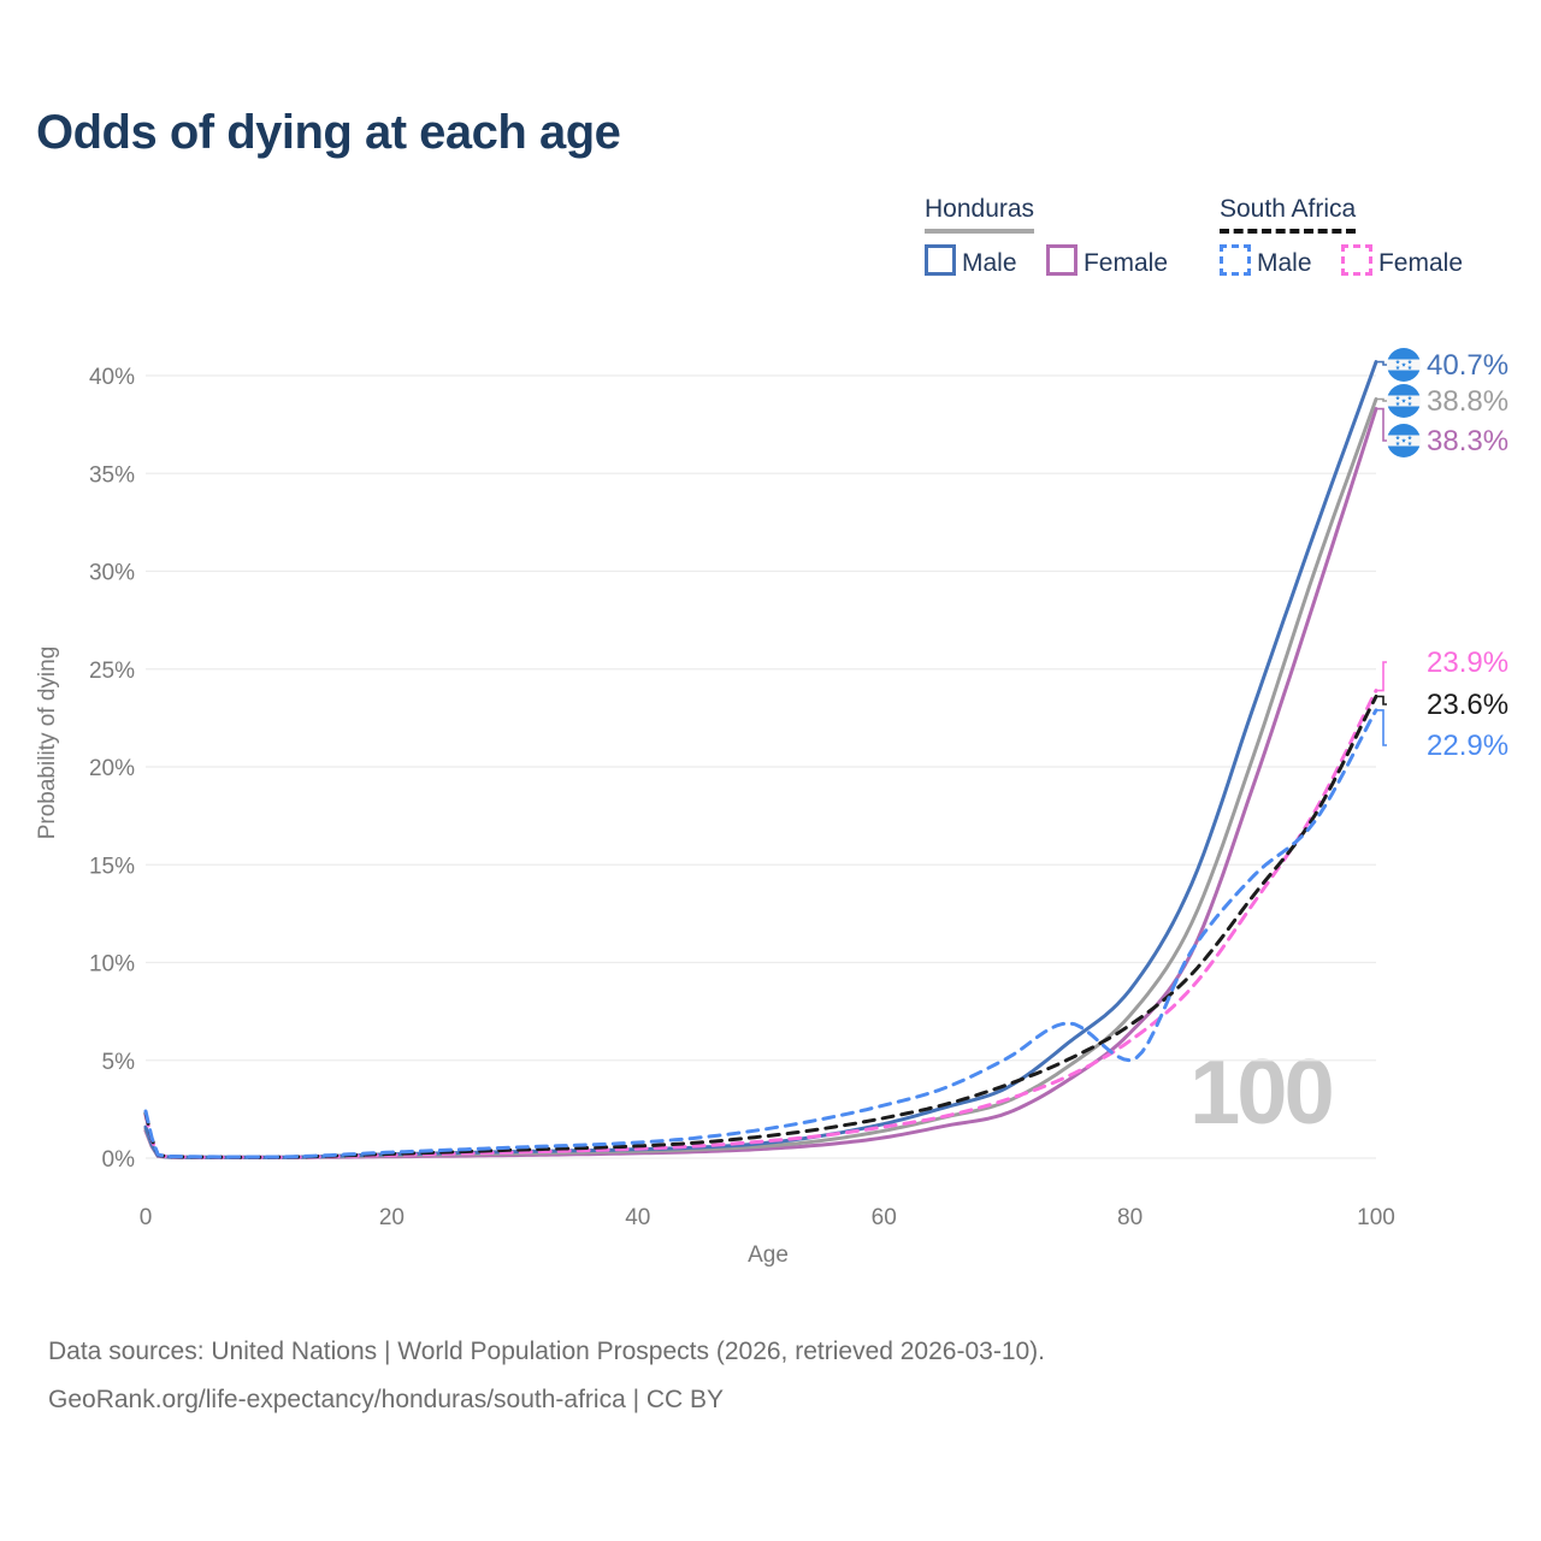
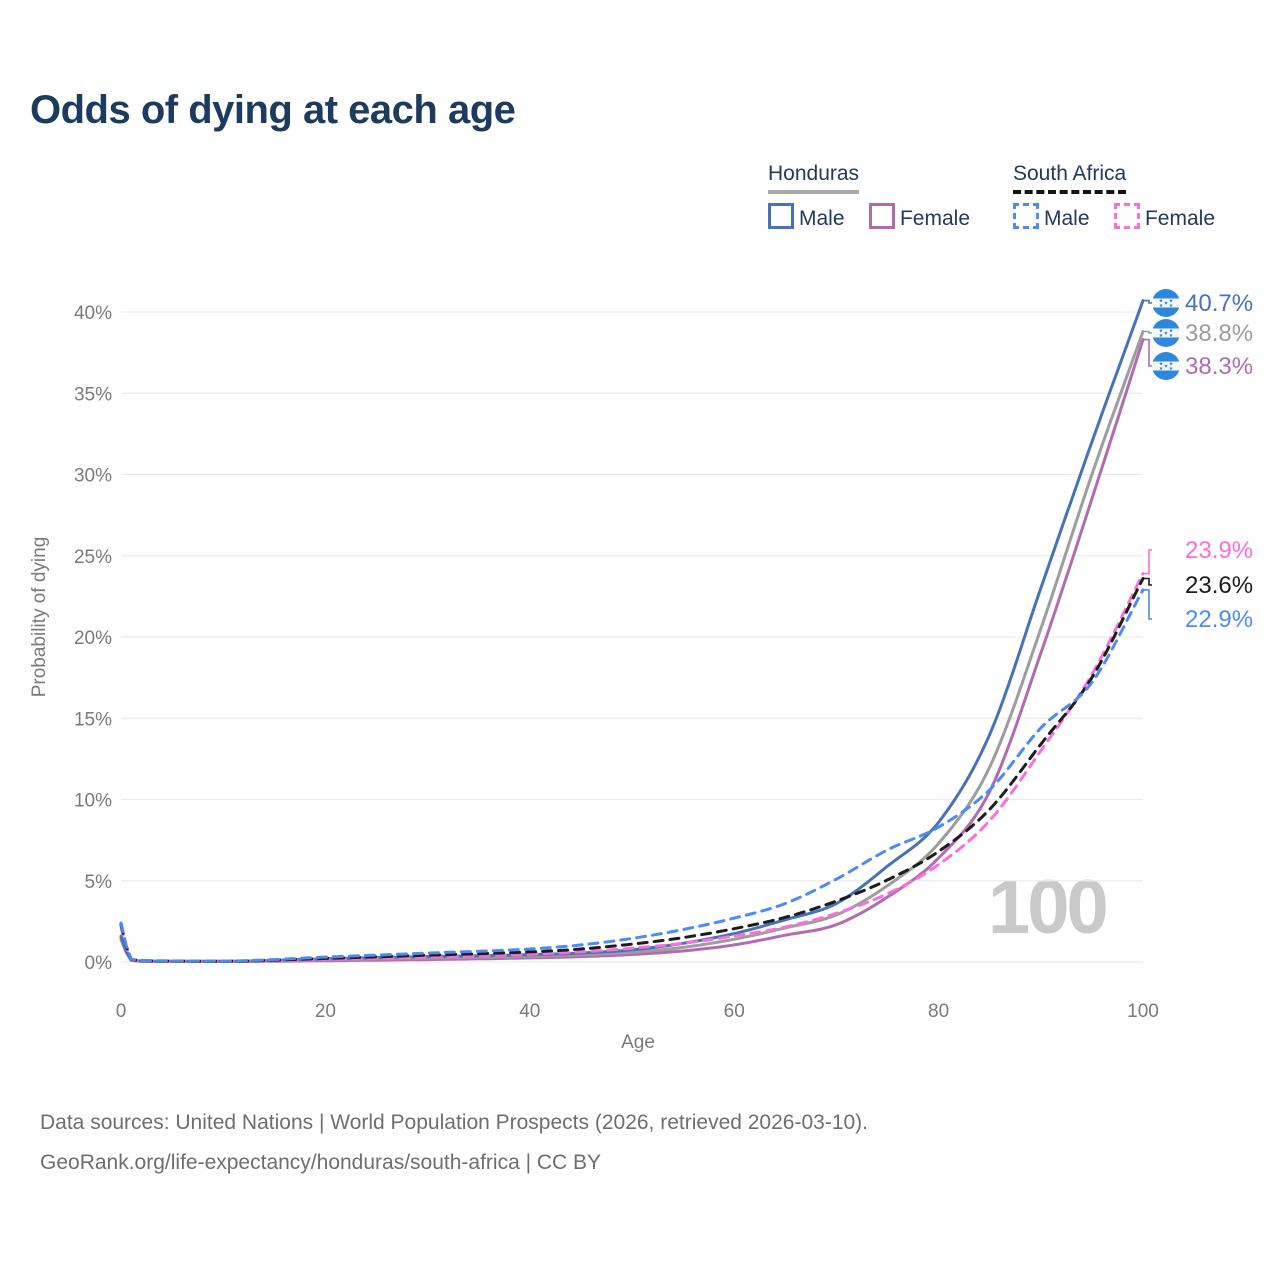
South Africa Male/80: 5.0% -> 8.3%
